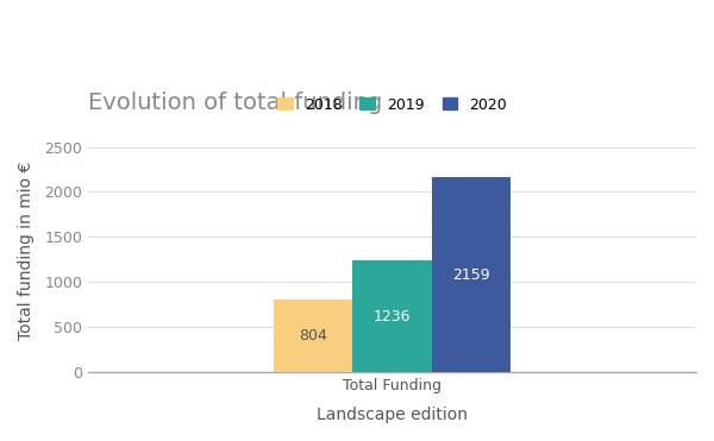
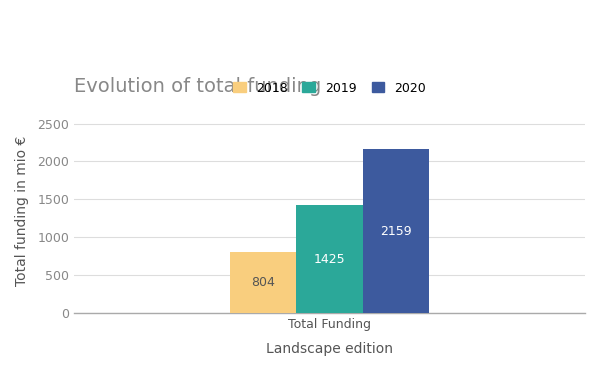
Total Funding: 1236 -> 1425
